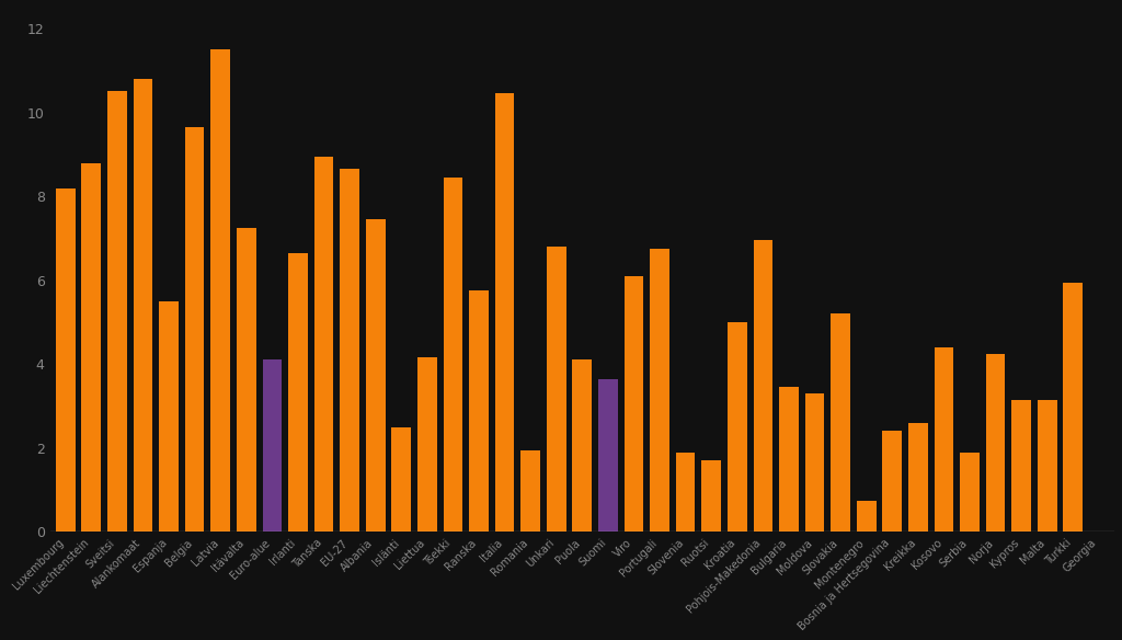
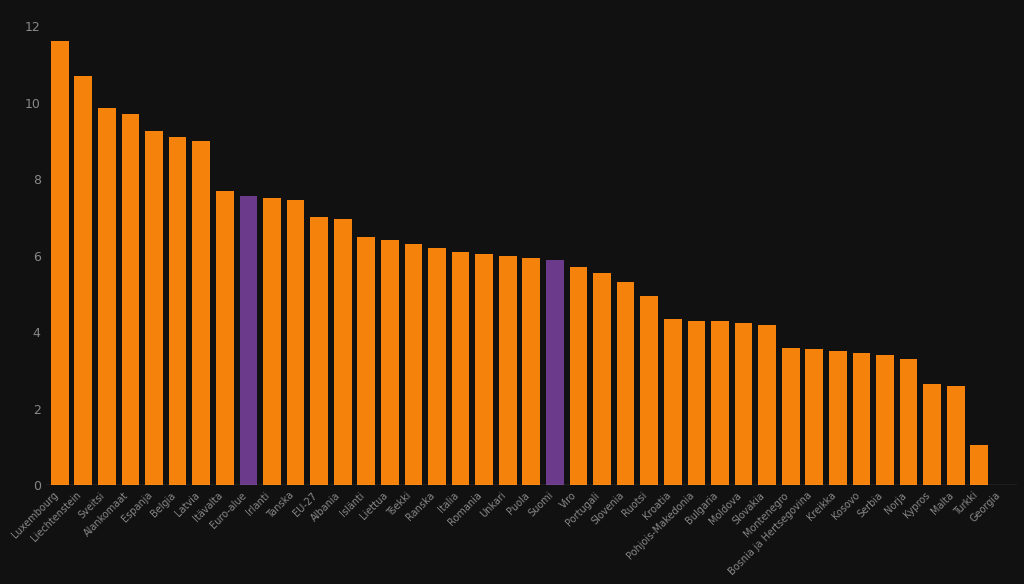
Luxembourg: 8.20 -> 11.60
Liechtenstein: 8.80 -> 10.70
Sveitsi: 10.50 -> 9.85
Alankomaat: 10.80 -> 9.70
Espanja: 5.50 -> 9.25
Belgia: 9.65 -> 9.10
Latvia: 11.50 -> 9.00
Itävalta: 7.25 -> 7.70
Euro-alue: 4.10 -> 7.55
Irlanti: 6.65 -> 7.50
Tanska: 8.95 -> 7.45
EU-27: 8.65 -> 7.00
Albania: 7.45 -> 6.95
Islänti: 2.50 -> 6.50
Liettua: 4.15 -> 6.40
Tšekki: 8.45 -> 6.30
Ranska: 5.75 -> 6.20
Italia: 10.45 -> 6.10
Romania: 1.95 -> 6.05
Unkari: 6.80 -> 6.00
Puola: 4.10 -> 5.95
Suomi: 3.65 -> 5.90
Viro: 6.10 -> 5.70
Portugali: 6.75 -> 5.55
Slovenia: 1.90 -> 5.30
Ruotsi: 1.70 -> 4.95
Kroatia: 5.00 -> 4.35
Pohjois-Makedonia: 6.95 -> 4.30
Bulgaria: 3.45 -> 4.30
Moldova: 3.30 -> 4.25
Slovakia: 5.20 -> 4.20
Montenegro: 0.75 -> 3.60
Bosnia ja Hertsegovina: 2.40 -> 3.55
Kreikka: 2.60 -> 3.50
Kosovo: 4.40 -> 3.45
Serbia: 1.90 -> 3.40
Norja: 4.25 -> 3.30
Kypros: 3.15 -> 2.65
Malta: 3.15 -> 2.60
Turkki: 5.95 -> 1.05
